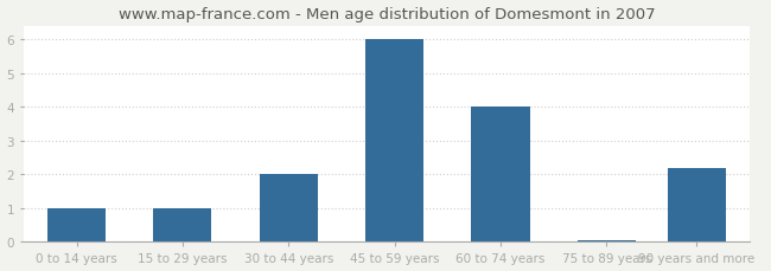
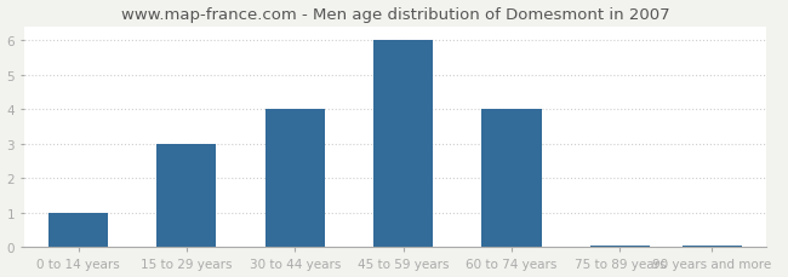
15 to 29 years: 1.00 -> 3.00
30 to 44 years: 2.00 -> 4.00
90 years and more: 2.20 -> 0.04
